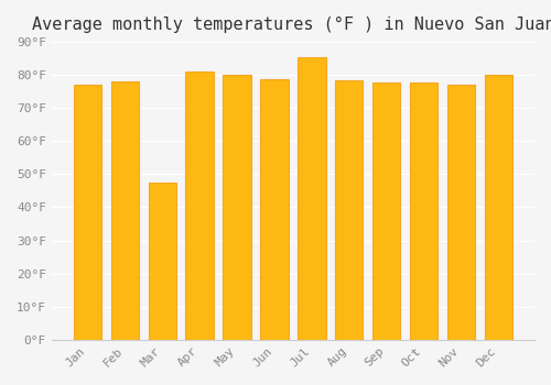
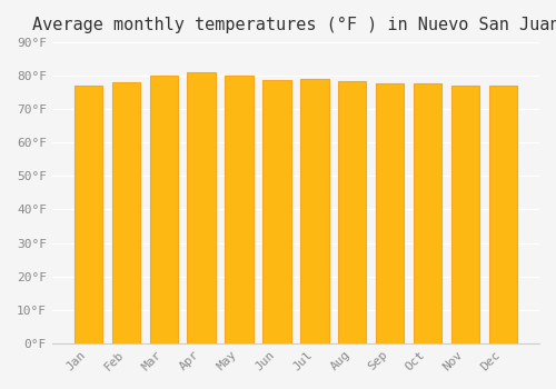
Mar: 47.5°F -> 80.1°F
Jul: 85.5°F -> 79.0°F
Dec: 80.0°F -> 77.0°F
